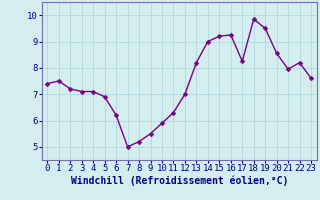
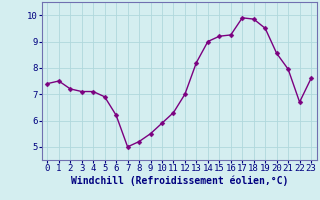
17: 8.25 -> 9.90
22: 8.20 -> 6.70
